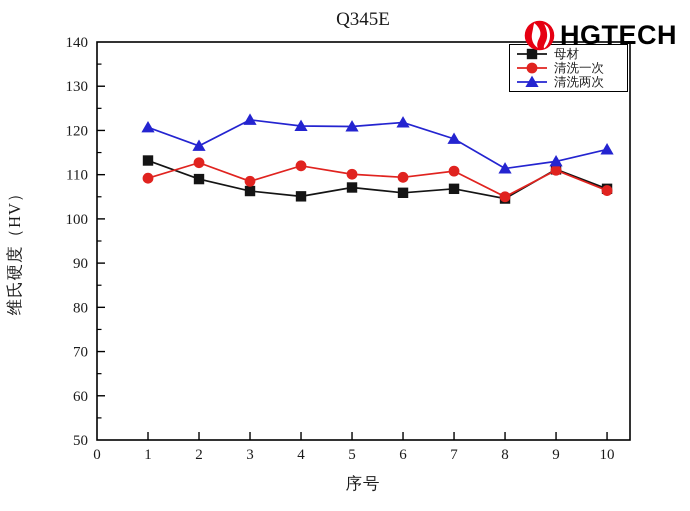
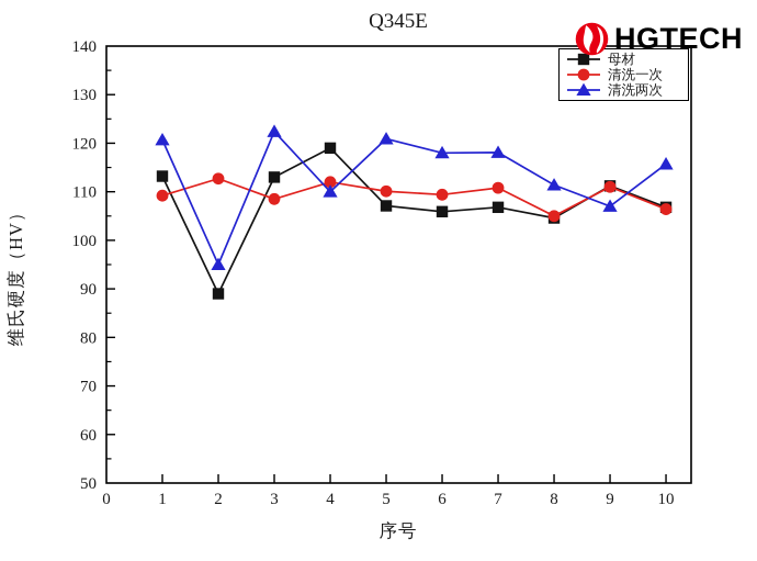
母材/2: 109 -> 89
清洗两次/2: 116 -> 95
母材/3: 106 -> 113
母材/4: 105 -> 119
清洗两次/4: 121 -> 110
清洗两次/6: 122 -> 118
清洗两次/9: 113 -> 107
